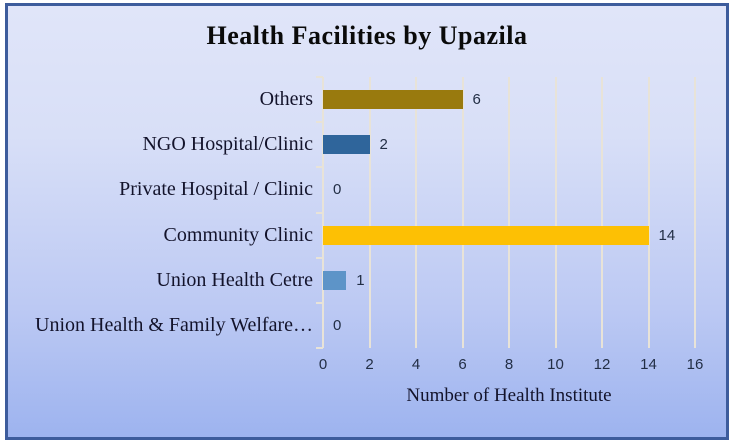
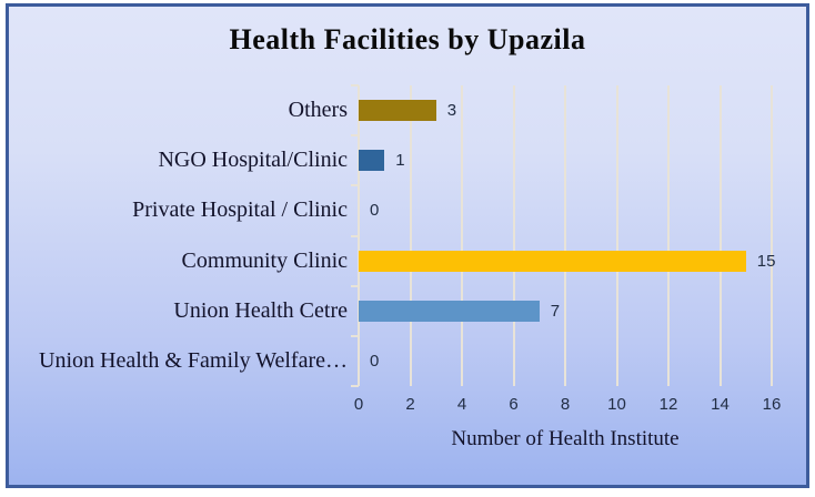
Others: 6 -> 3
NGO Hospital/Clinic: 2 -> 1
Community Clinic: 14 -> 15
Union Health Cetre: 1 -> 7
